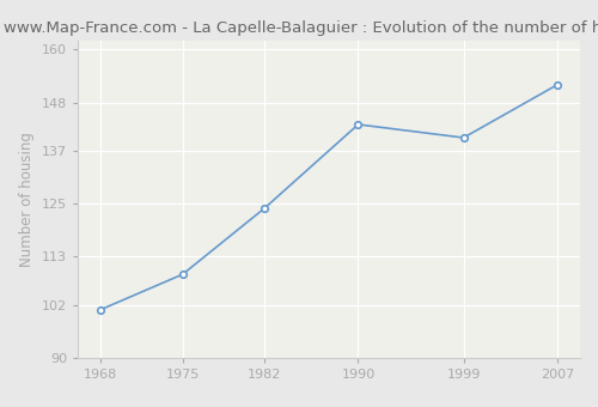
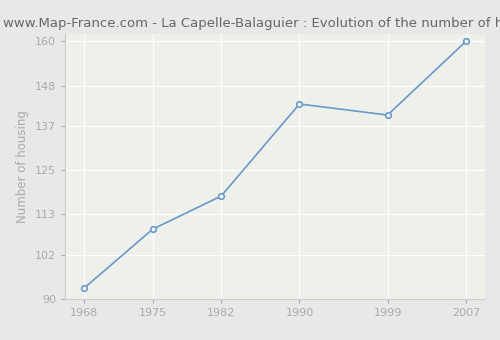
1968: 101 -> 93
1982: 124 -> 118
2007: 152 -> 160
